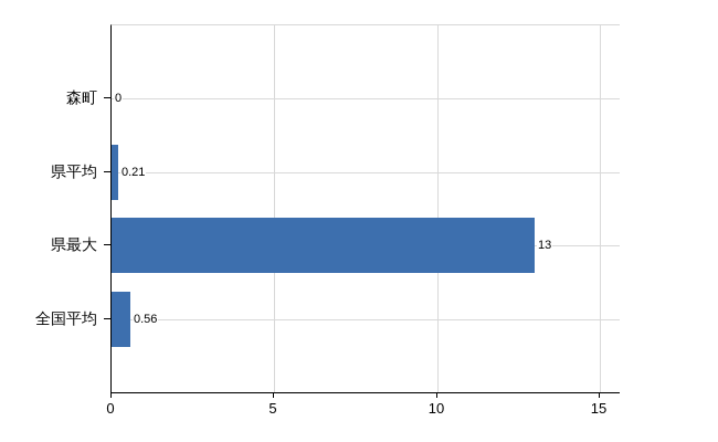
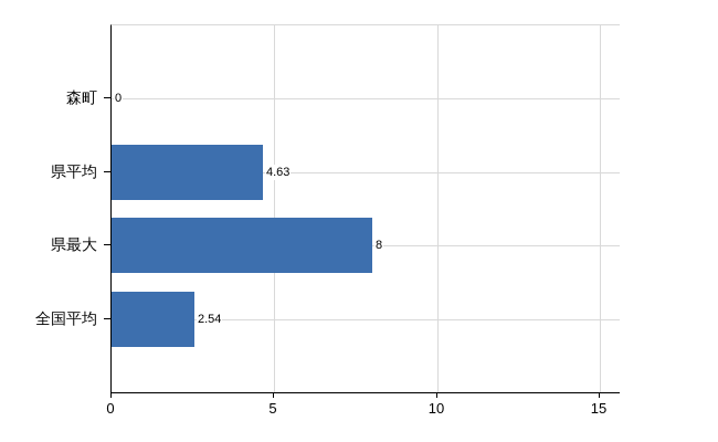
県平均: 0.21 -> 4.63
県最大: 13 -> 8
全国平均: 0.56 -> 2.54
